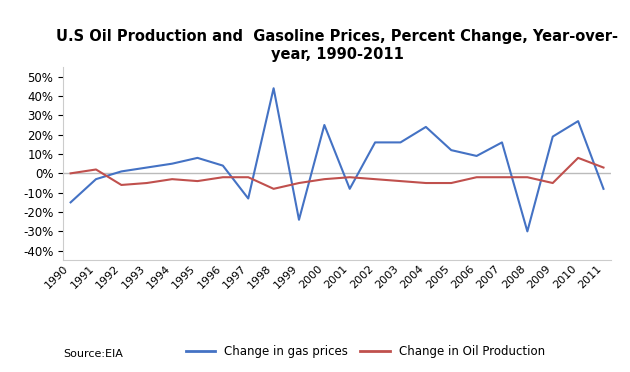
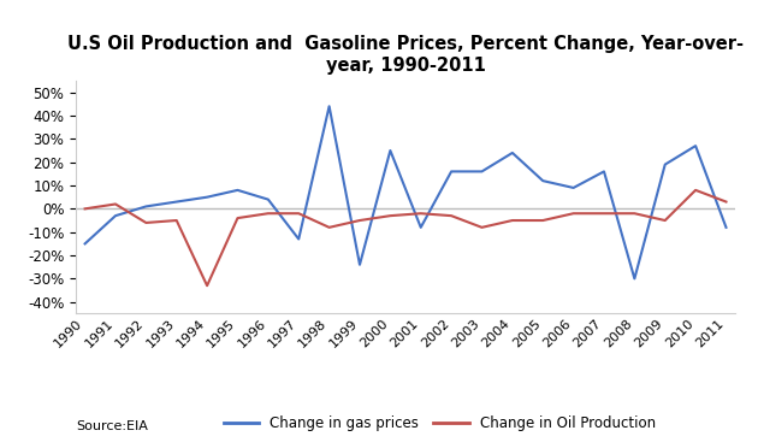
Change in Oil Production/1994: -3% -> -33%
Change in Oil Production/2003: -4% -> -8%
